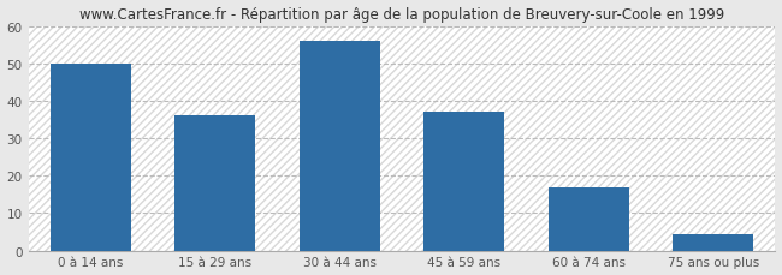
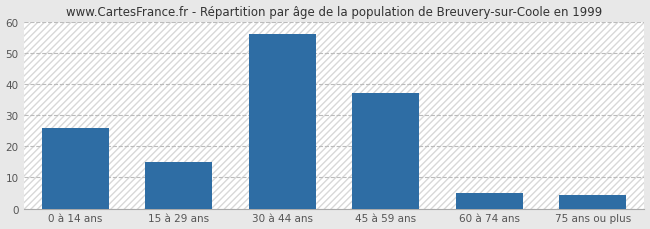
0 à 14 ans: 50.0 -> 26.0
15 à 29 ans: 36.0 -> 15.0
60 à 74 ans: 17.0 -> 5.0
